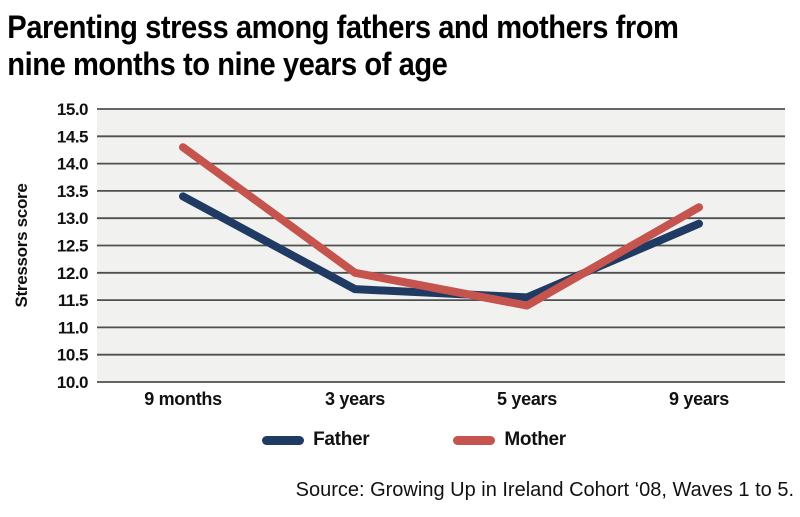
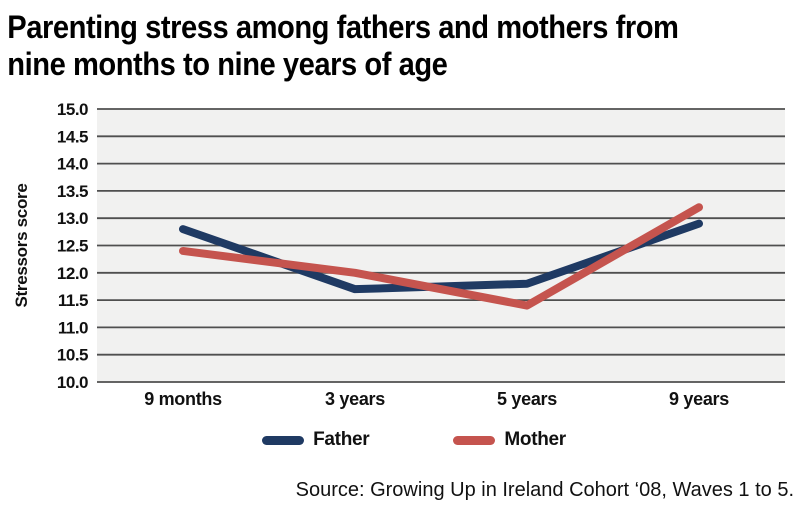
Father/9 months: 13.4 -> 12.8
Mother/9 months: 14.3 -> 12.4
Father/5 years: 11.6 -> 11.8
